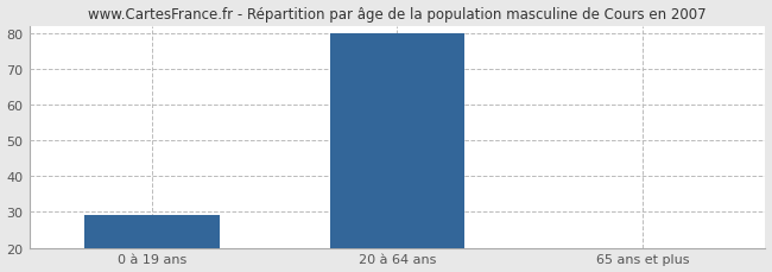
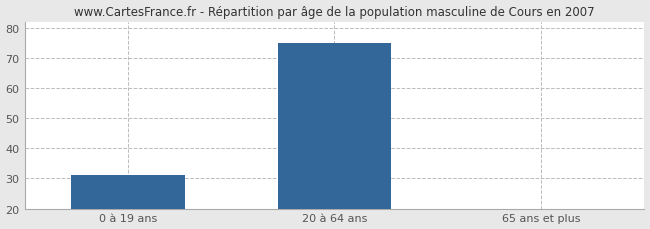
0 à 19 ans: 29 -> 31
20 à 64 ans: 80 -> 75
